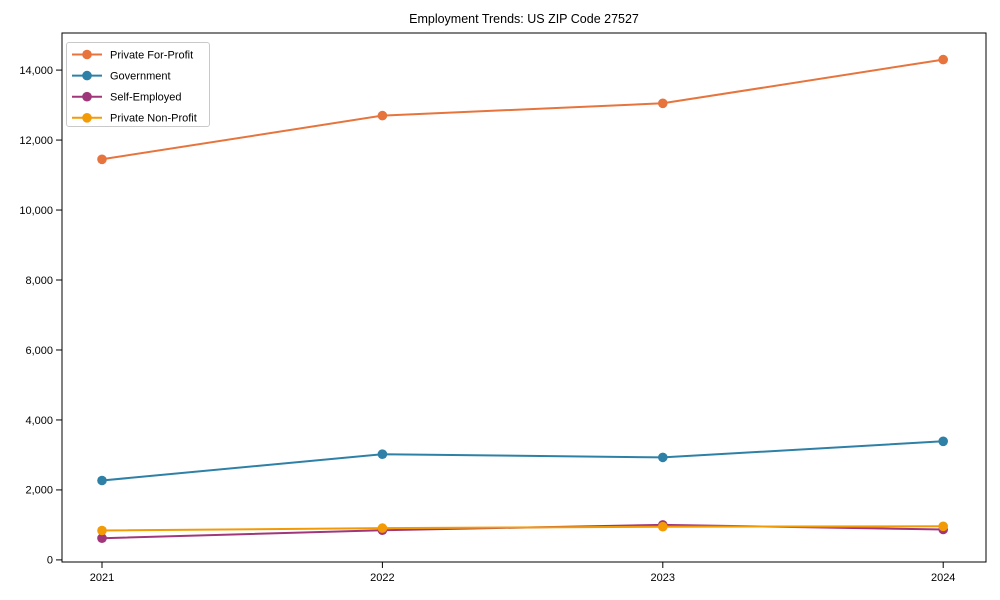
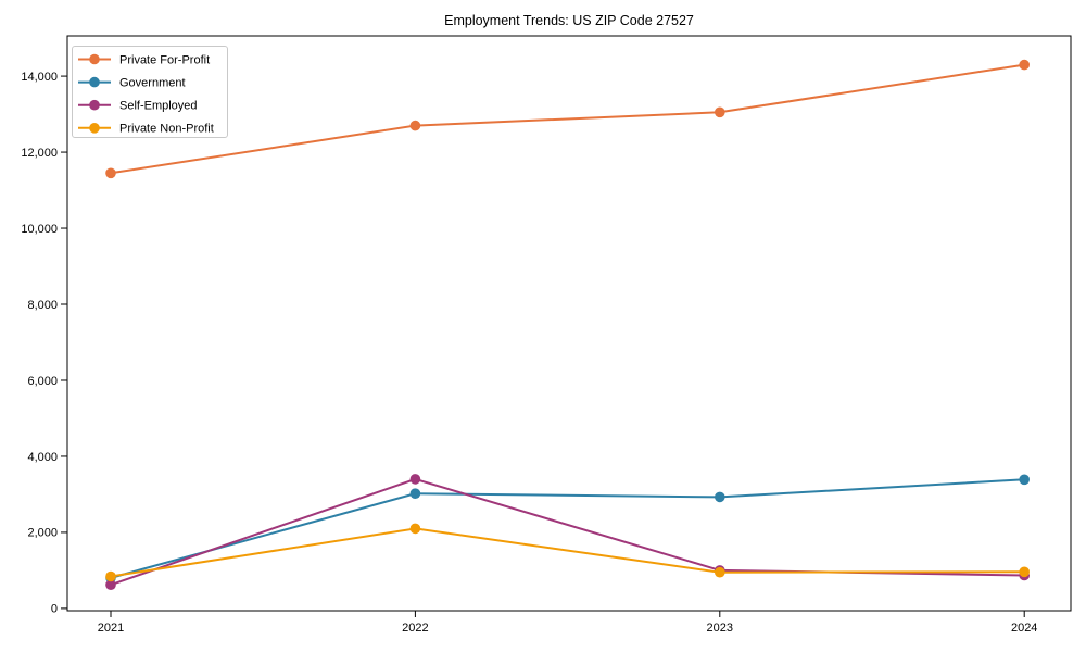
Government/2021: 2300 -> 800
Self-Employed/2022: 800 -> 3400
Private Non-Profit/2022: 900 -> 2100
